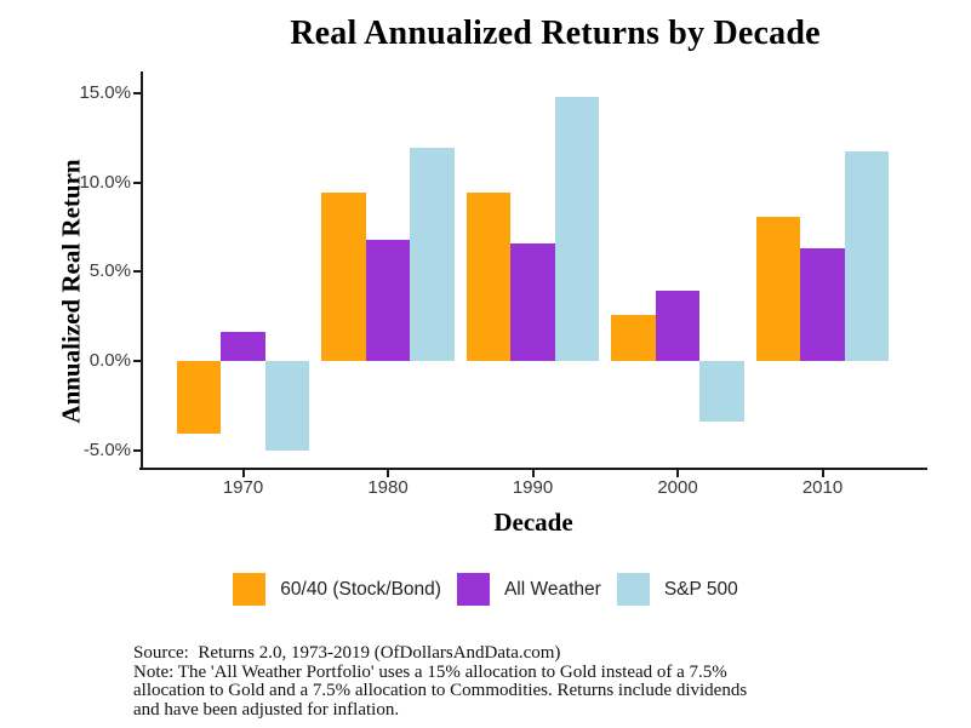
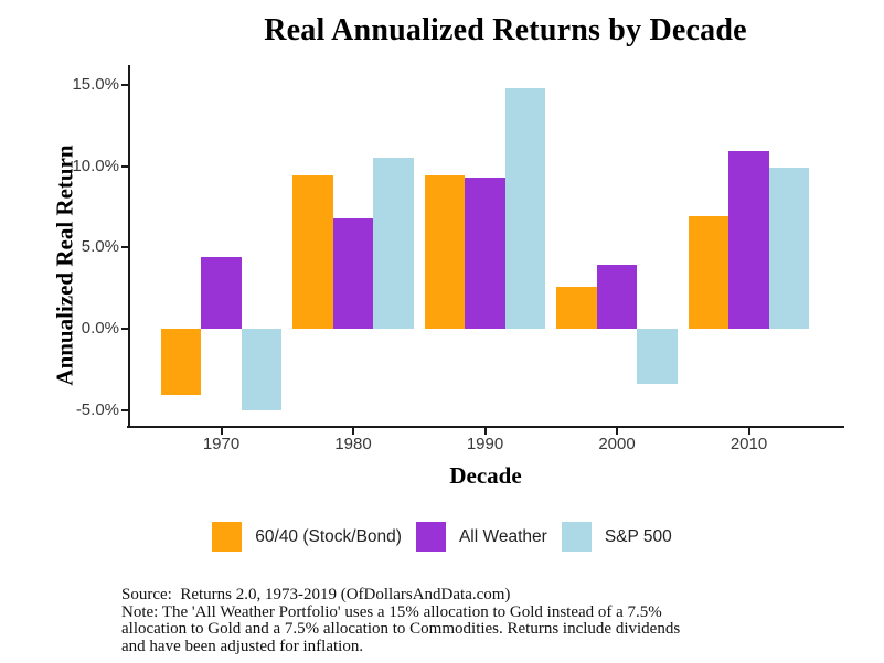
All Weather/1970: 1.6% -> 4.4%
S&P 500/1980: 11.9% -> 10.5%
All Weather/1990: 6.6% -> 9.3%
60/40 (Stock/Bond)/2010: 8.1% -> 6.9%
All Weather/2010: 6.3% -> 10.9%
S&P 500/2010: 11.7% -> 9.9%
